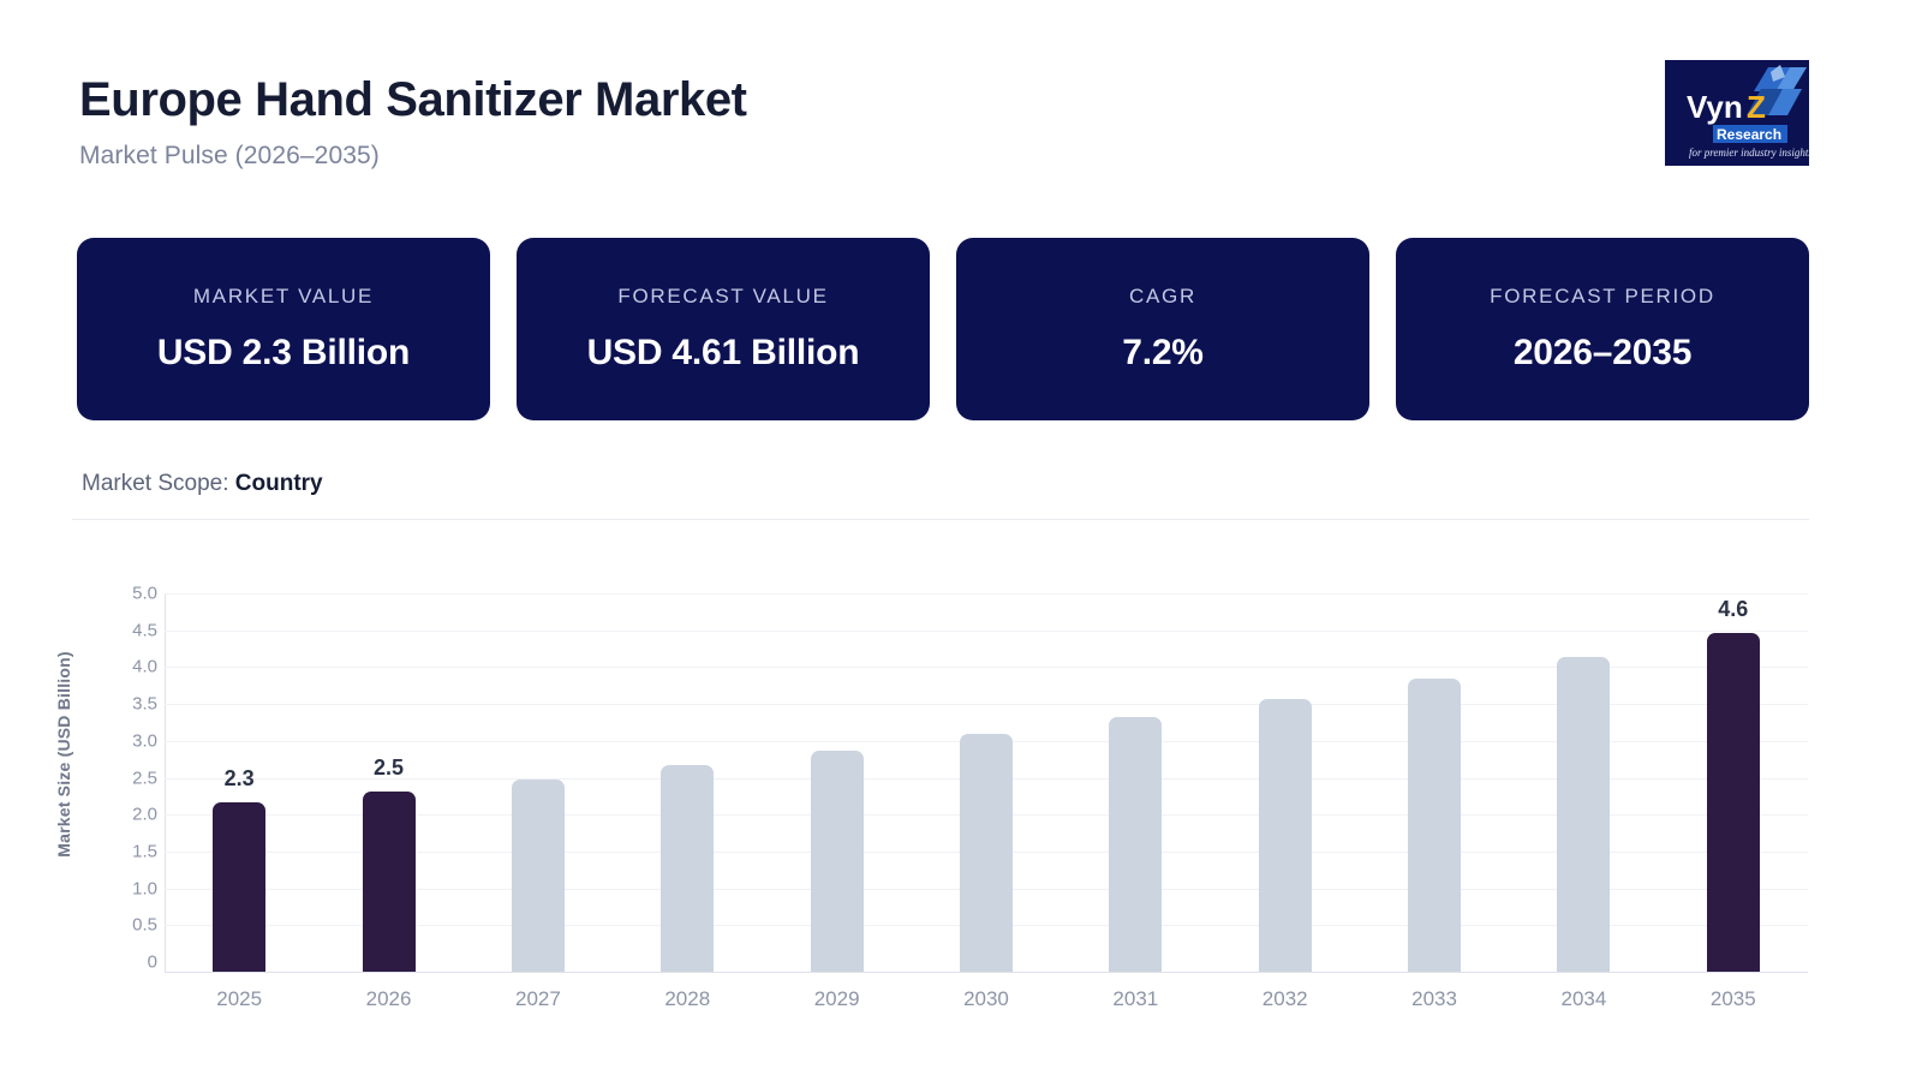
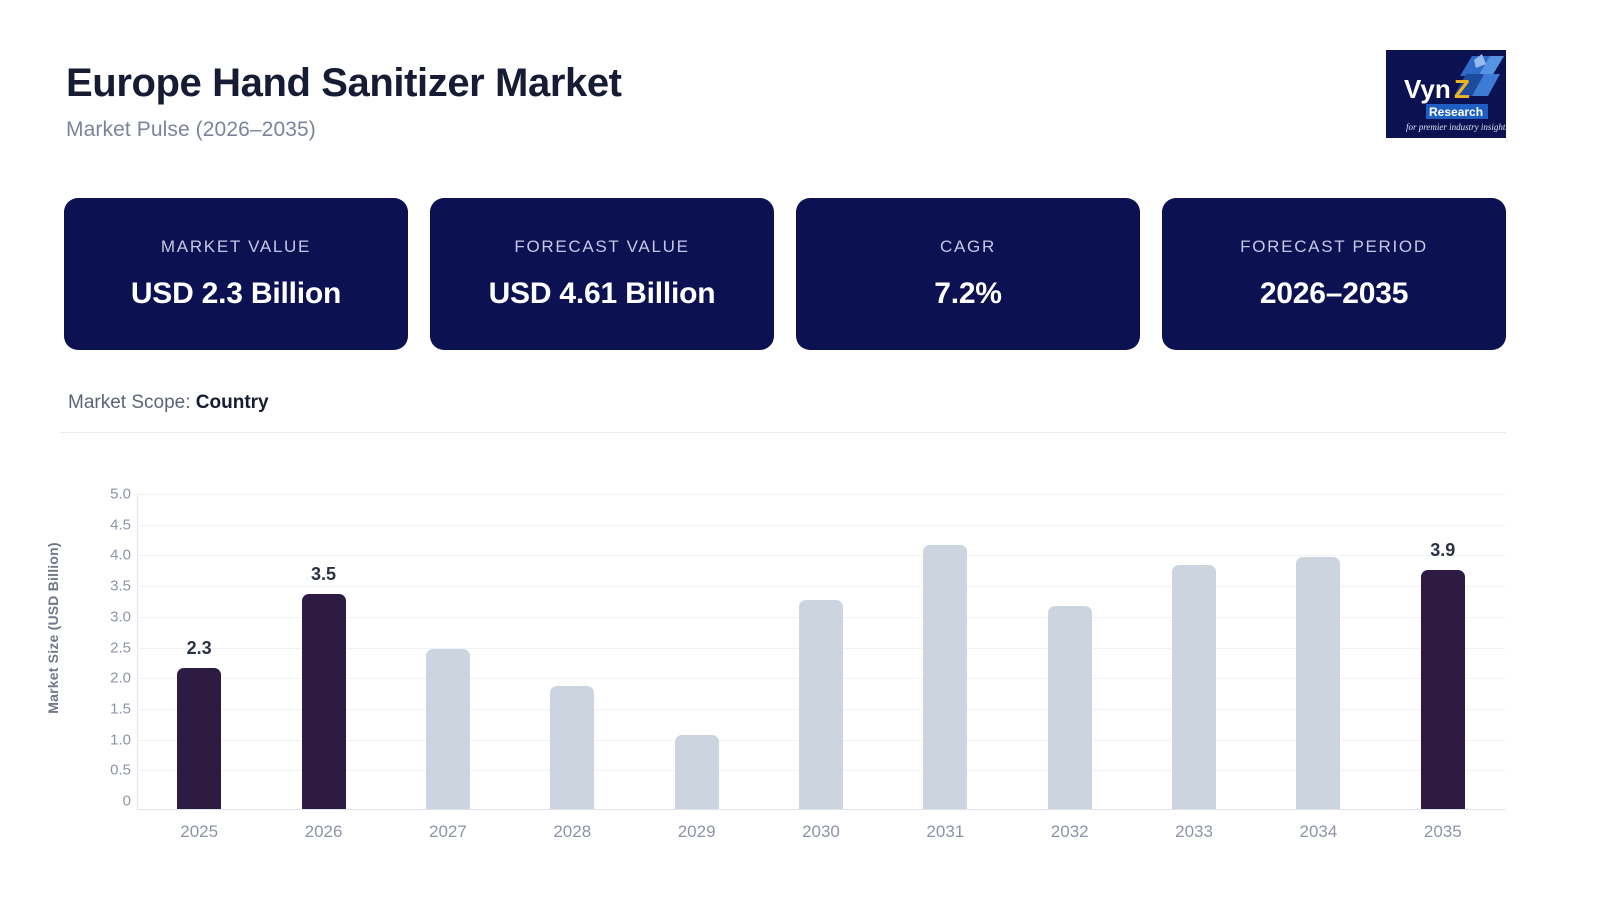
2026: 2.5 -> 3.5
2028: 2.8 -> 2.0
2029: 3.0 -> 1.2
2030: 3.2 -> 3.4
2031: 3.5 -> 4.3
2032: 3.7 -> 3.3
2034: 4.3 -> 4.1
2035: 4.6 -> 3.9
